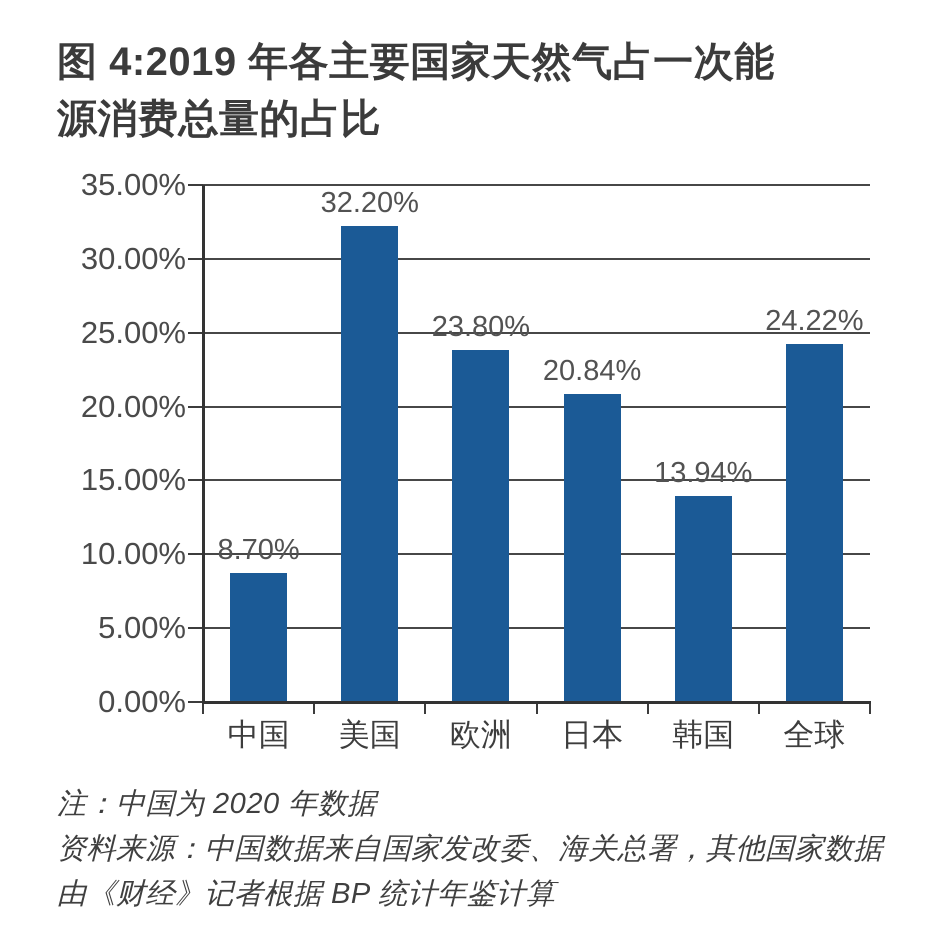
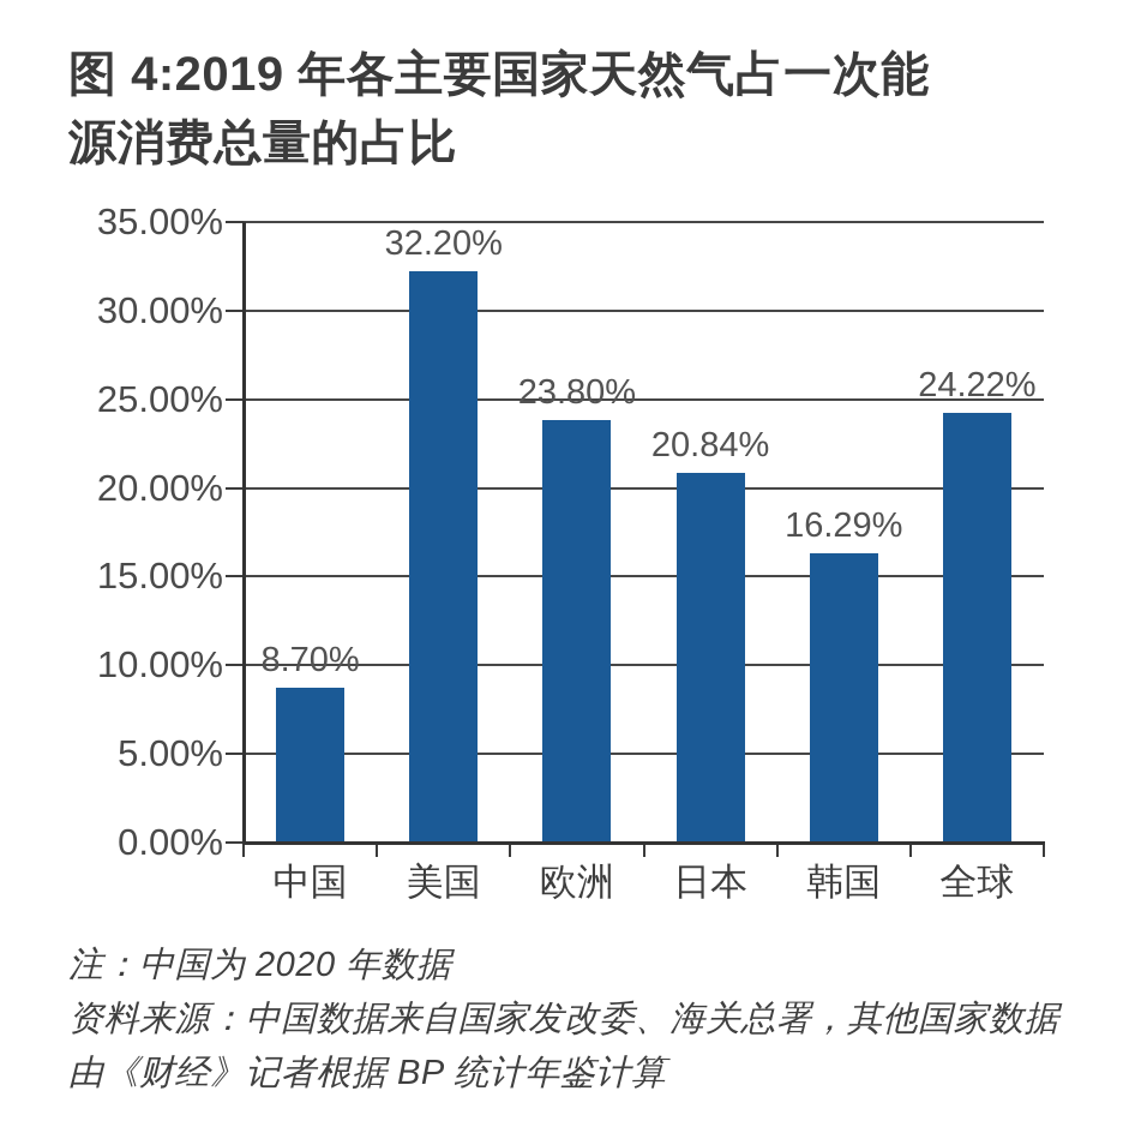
韩国: 13.94% -> 16.29%
